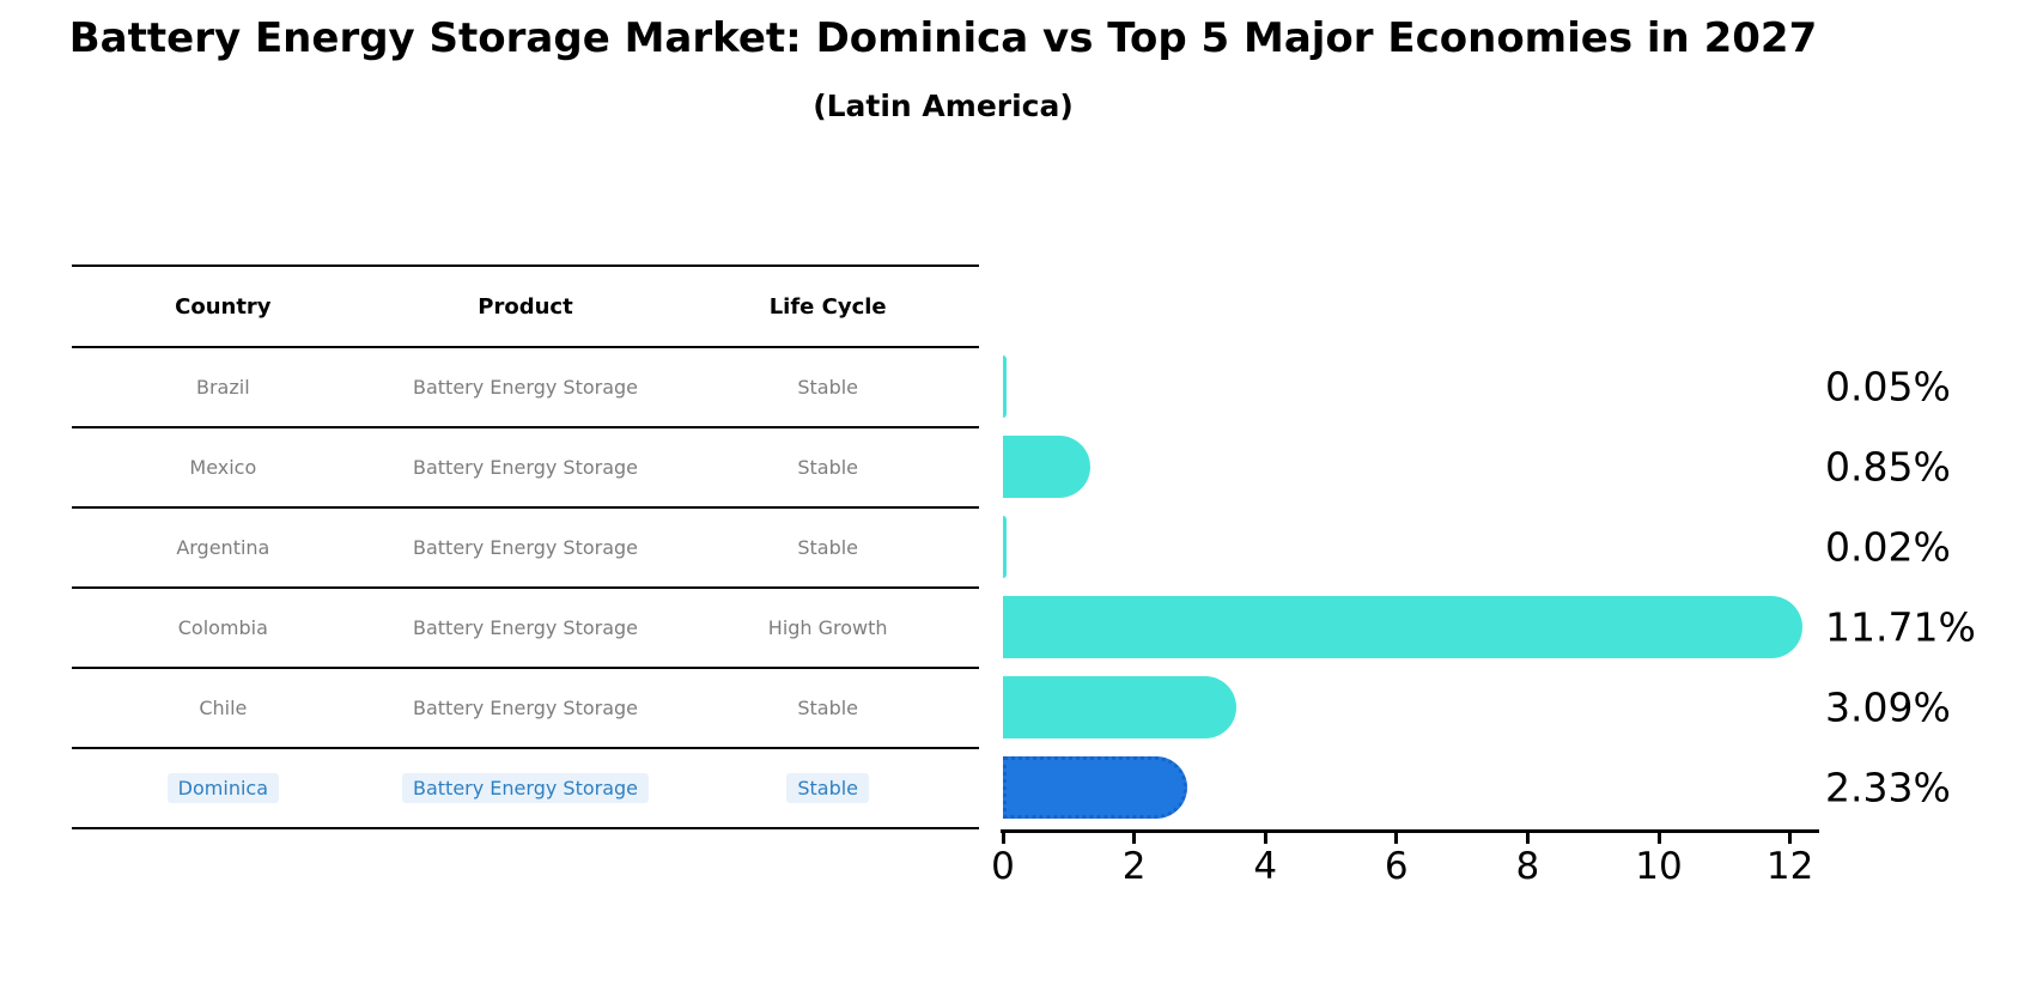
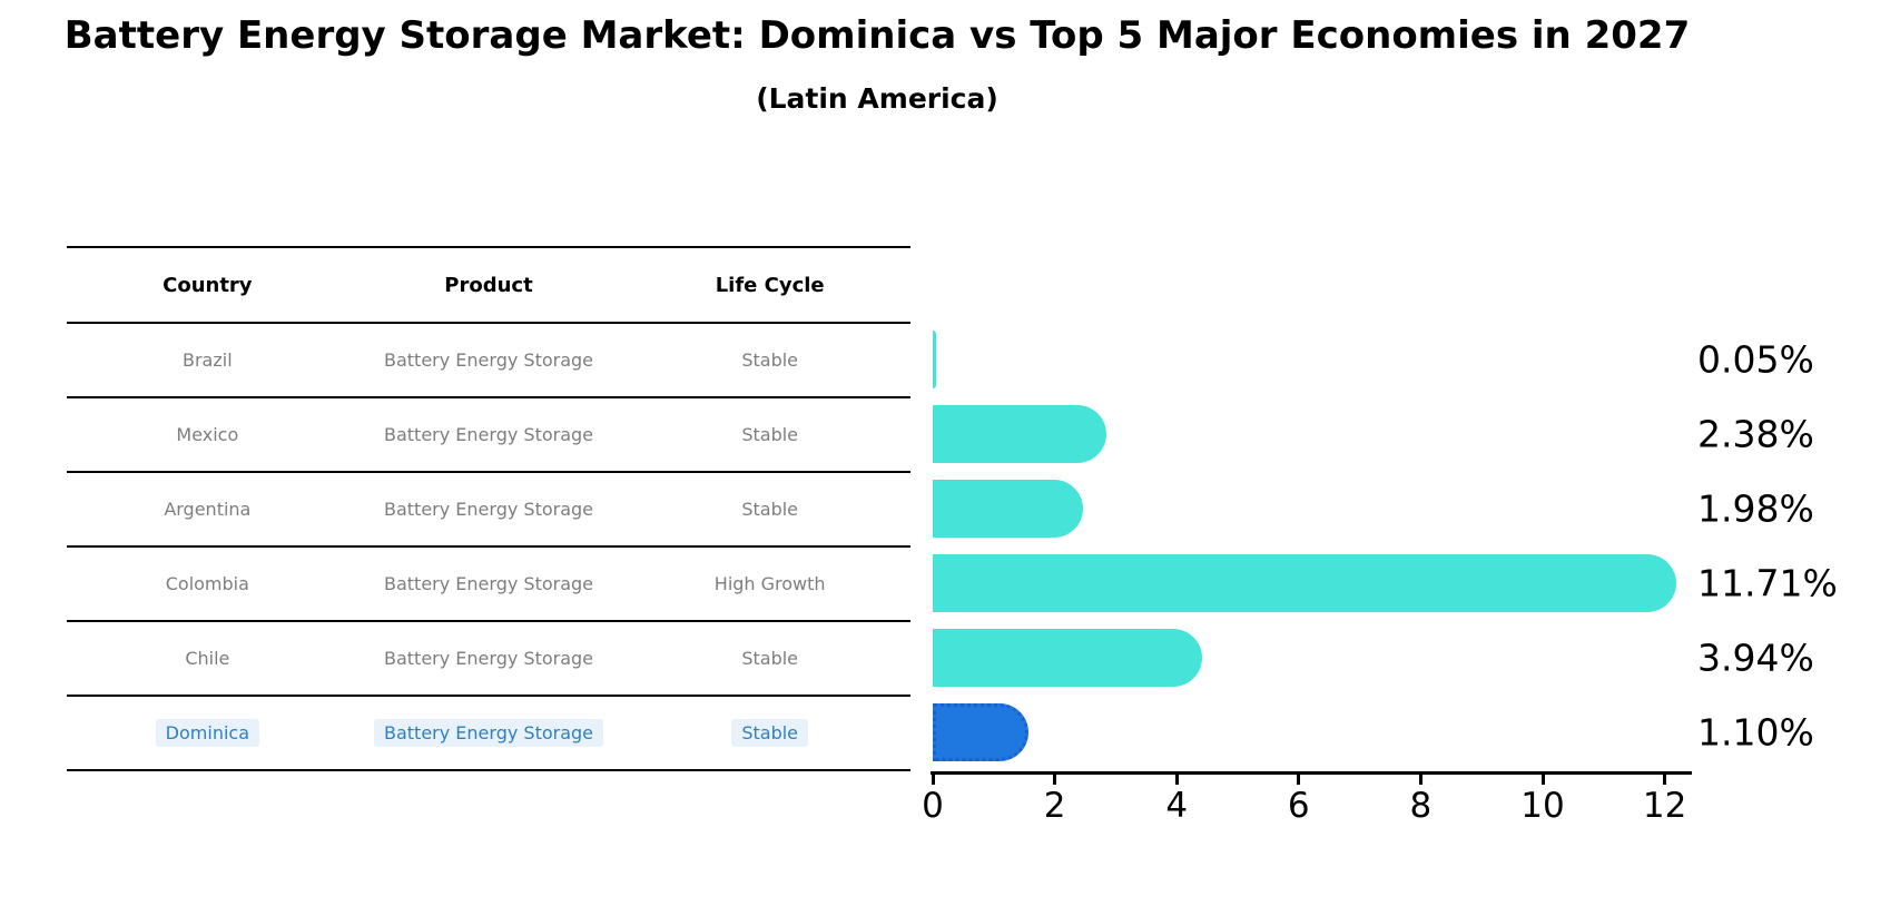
Mexico: 0.85% -> 2.38%
Argentina: 0.02% -> 1.98%
Chile: 3.09% -> 3.94%
Dominica: 2.33% -> 1.10%
